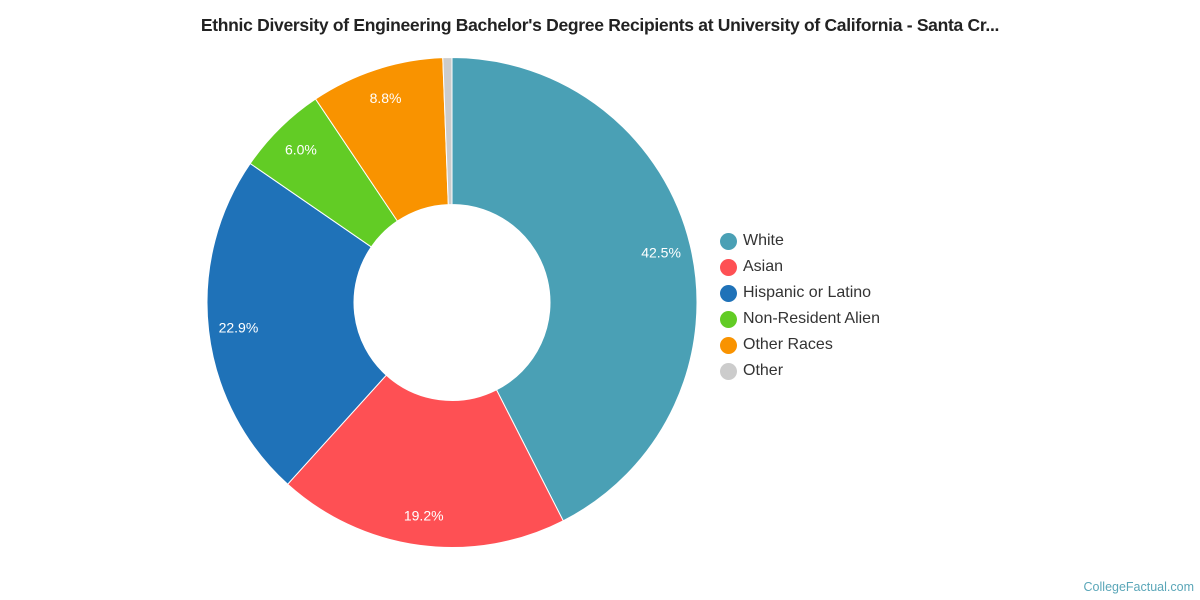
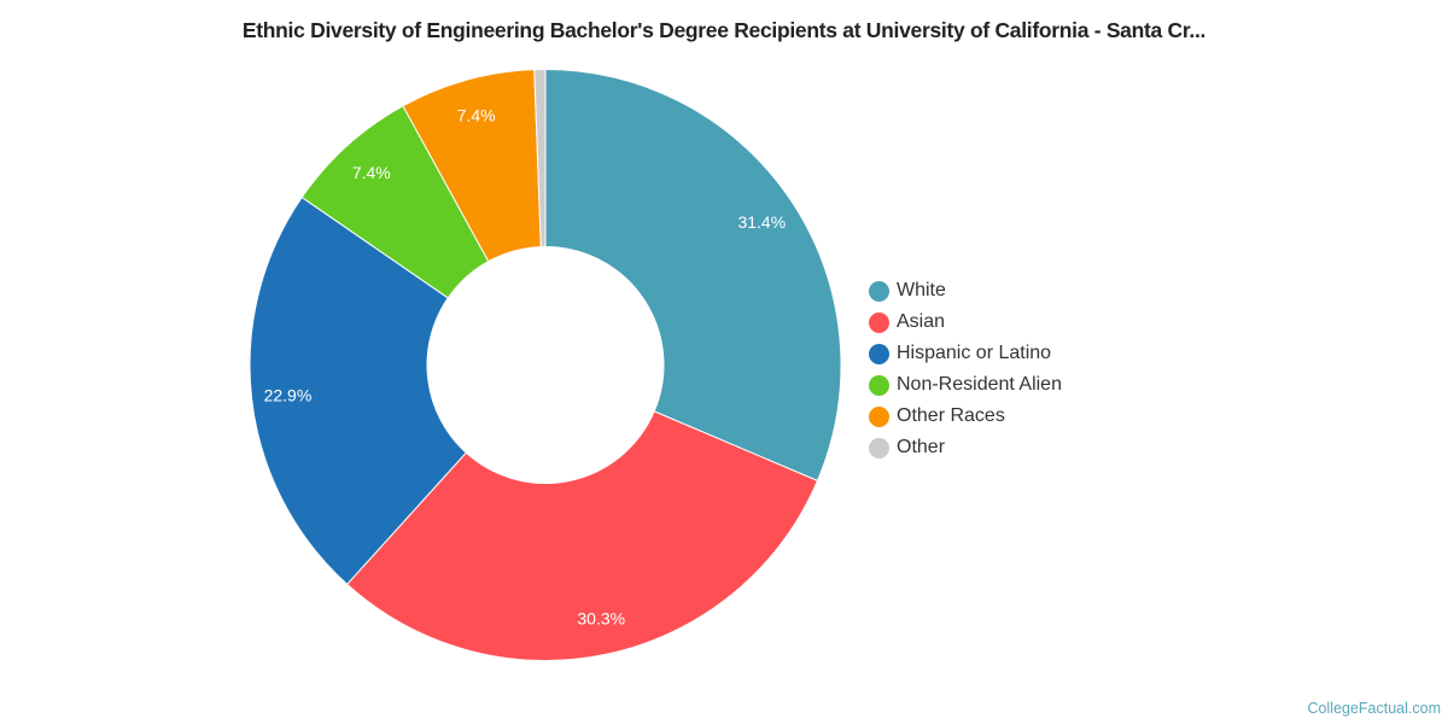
White: 42.5% -> 31.4%
Asian: 19.2% -> 30.3%
Non-Resident Alien: 6.0% -> 7.4%
Other Races: 8.8% -> 7.4%
